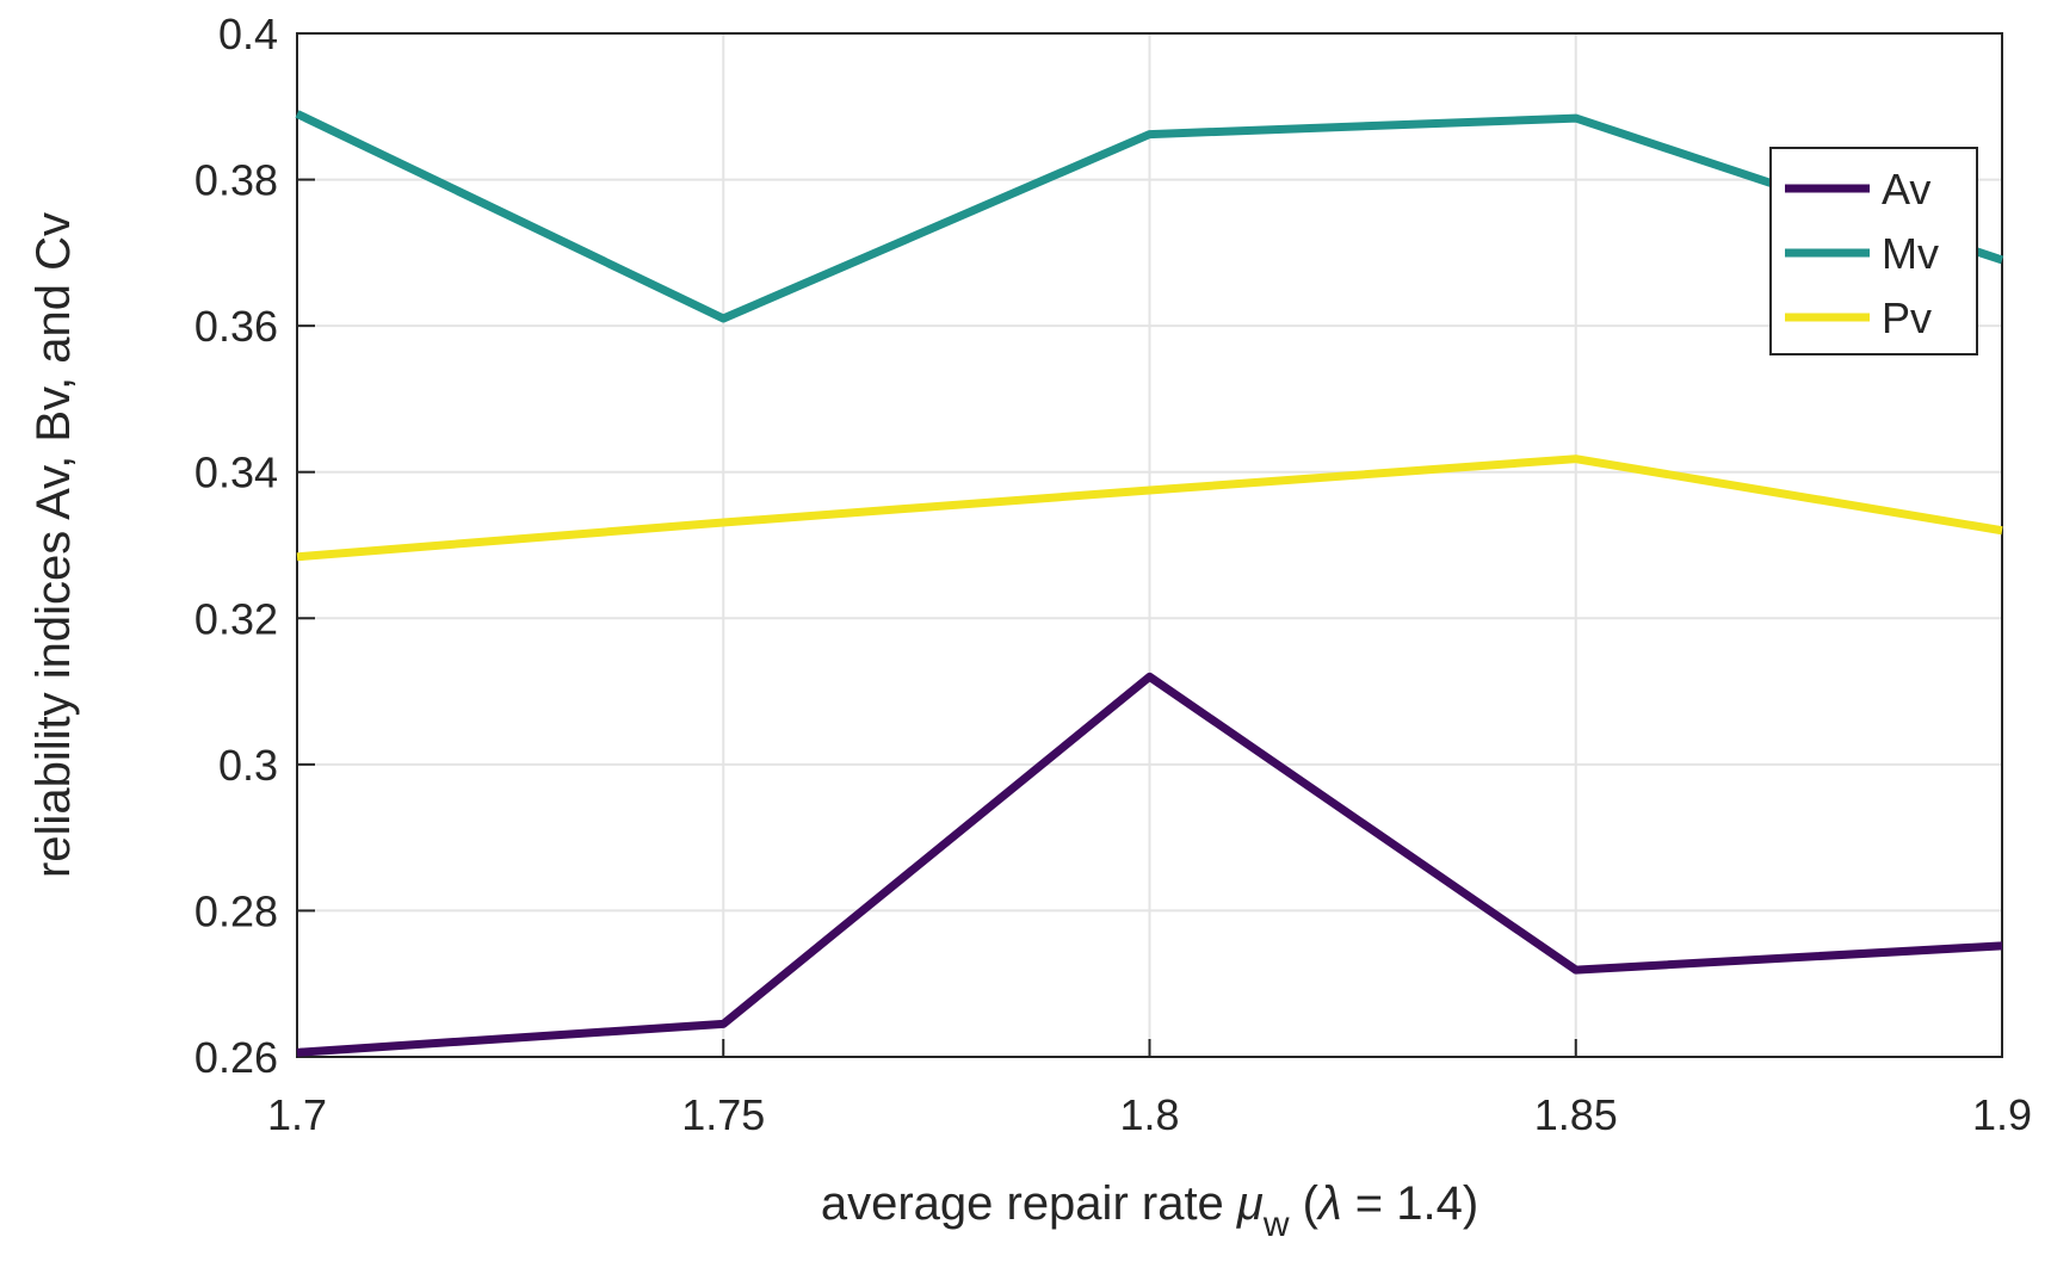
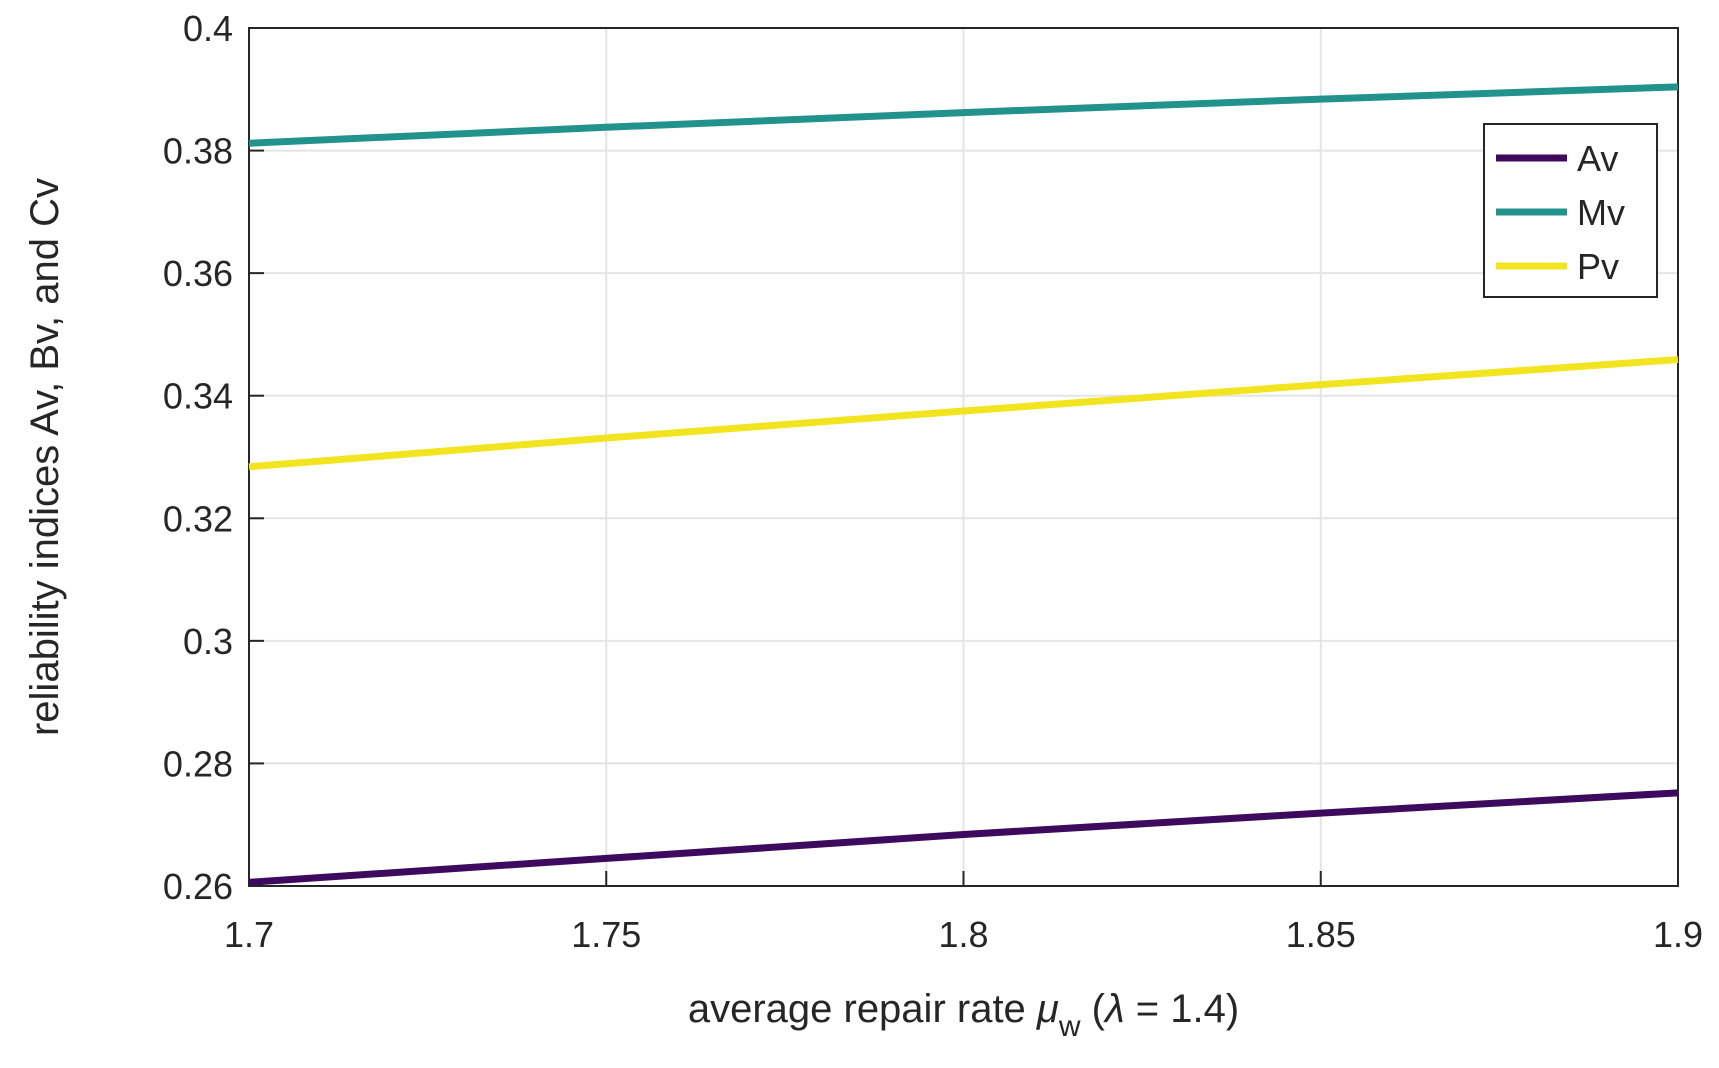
Mv/1.7: 0.389 -> 0.381
Mv/1.75: 0.361 -> 0.384
Av/1.8: 0.312 -> 0.268
Mv/1.9: 0.369 -> 0.390
Pv/1.9: 0.332 -> 0.346
